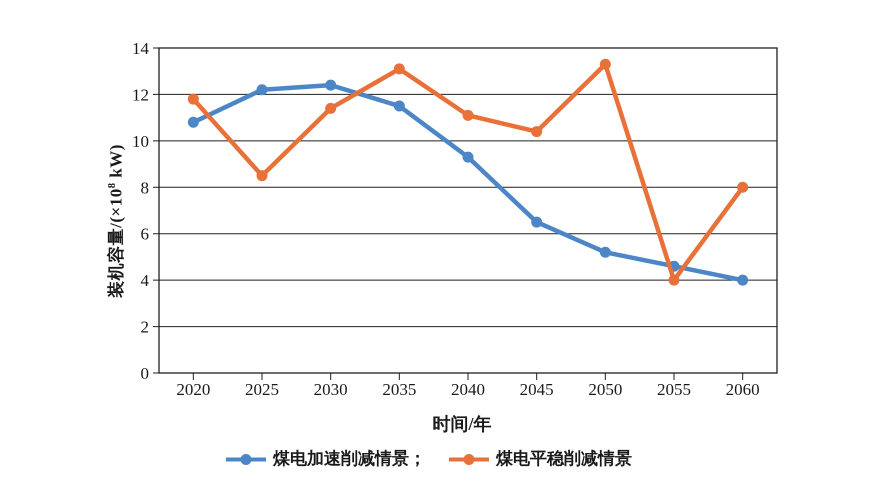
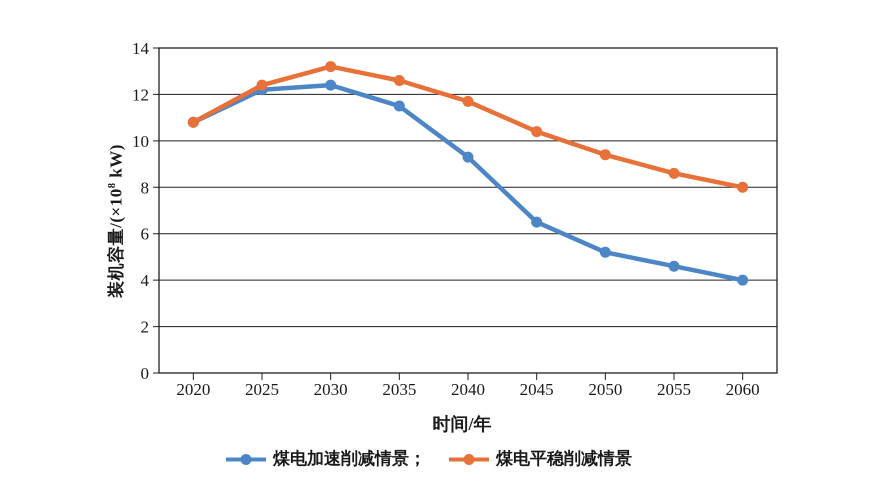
煤电平稳削减情景/2020: 11.8 -> 10.8
煤电平稳削减情景/2025: 8.5 -> 12.4
煤电平稳削减情景/2030: 11.4 -> 13.2
煤电平稳削减情景/2035: 13.1 -> 12.6
煤电平稳削减情景/2040: 11.1 -> 11.7
煤电平稳削减情景/2050: 13.3 -> 9.4
煤电平稳削减情景/2055: 4.0 -> 8.6
